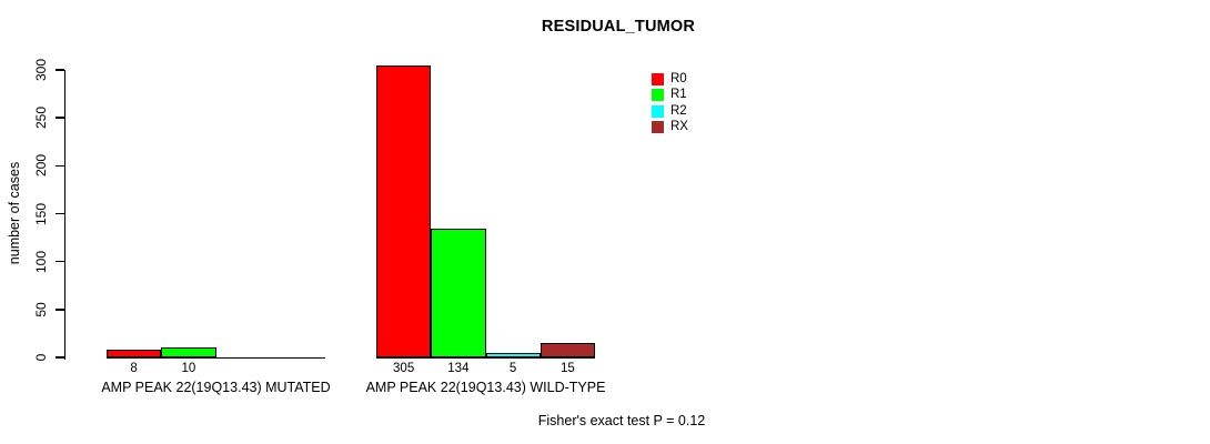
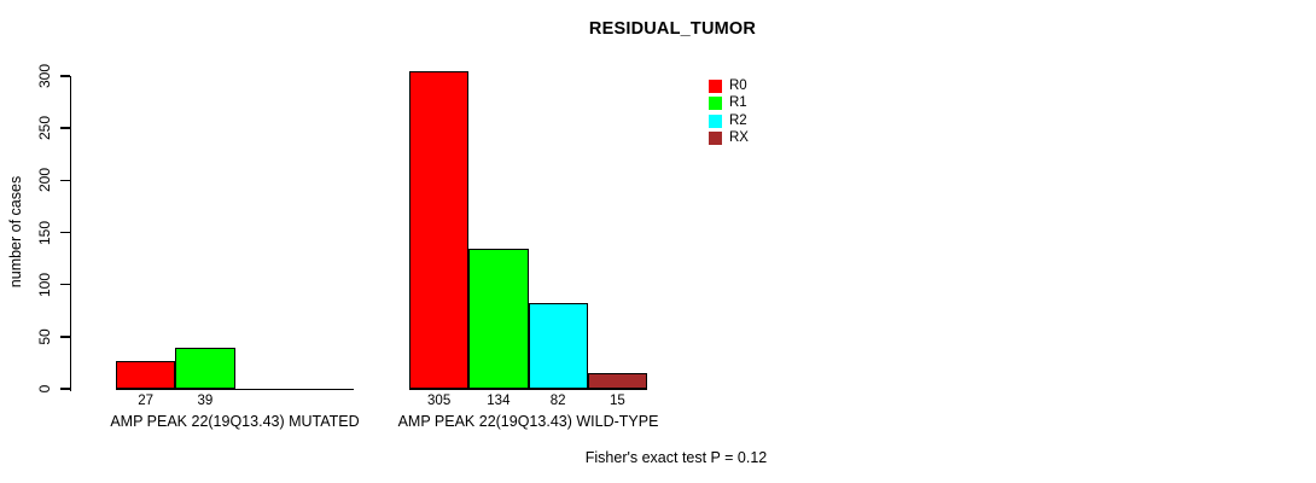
R0/AMP PEAK 22(19Q13.43) MUTATED: 8 -> 27
R1/AMP PEAK 22(19Q13.43) MUTATED: 10 -> 39
R2/AMP PEAK 22(19Q13.43) WILD-TYPE: 5 -> 82
